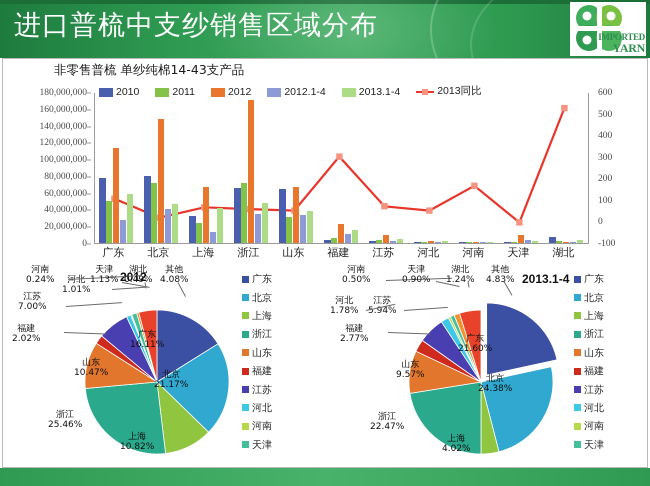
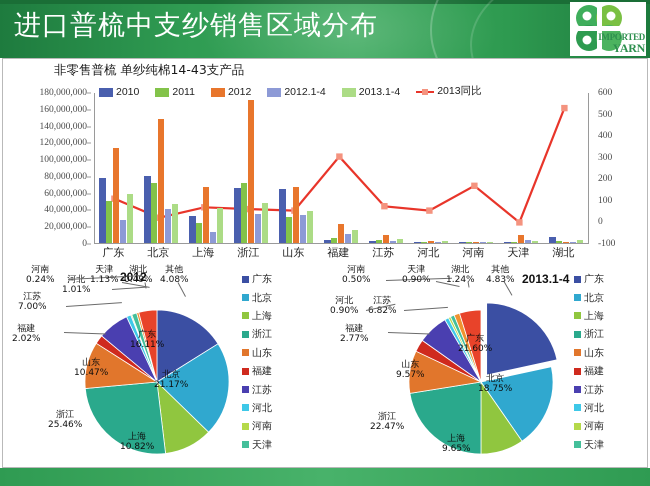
2013.1-4/北京: 24.38% -> 18.75%
2013.1-4/上海: 4.02% -> 9.65%
2013.1-4/江苏: 5.94% -> 6.82%
2013.1-4/河北: 1.78% -> 0.90%
